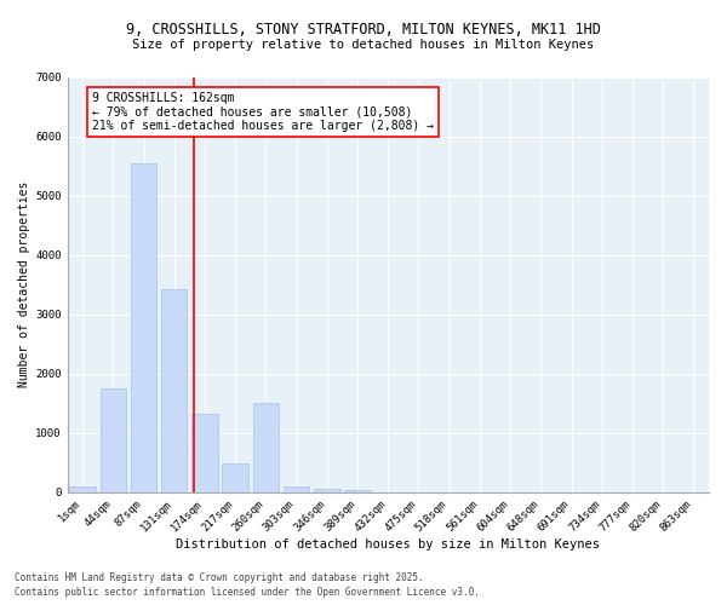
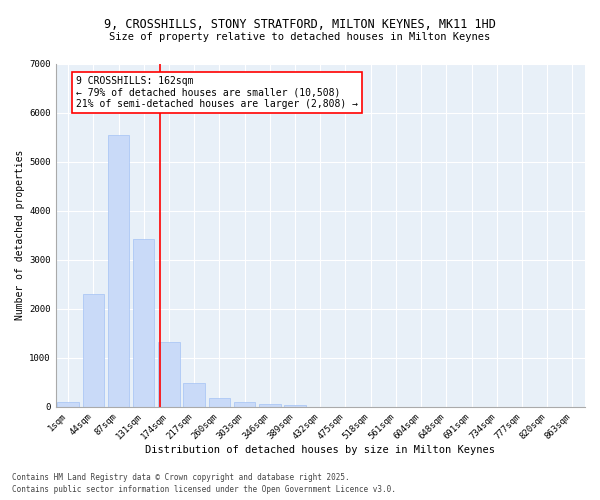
44sqm: 1750 -> 2300
260sqm: 1500 -> 180
